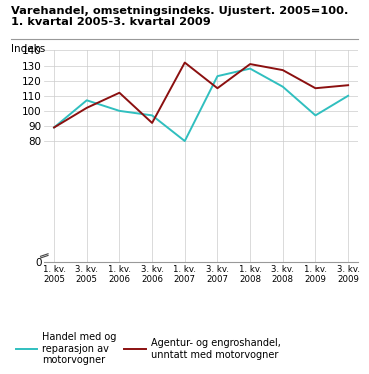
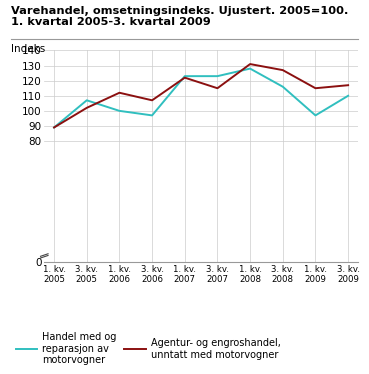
Agentur- og engroshandel, unntatt med motorvogner/3. kv. 2006: 92 -> 107
Handel med og reparasjon av motorvogner/1. kv. 2007: 80 -> 123
Agentur- og engroshandel, unntatt med motorvogner/1. kv. 2007: 132 -> 122
